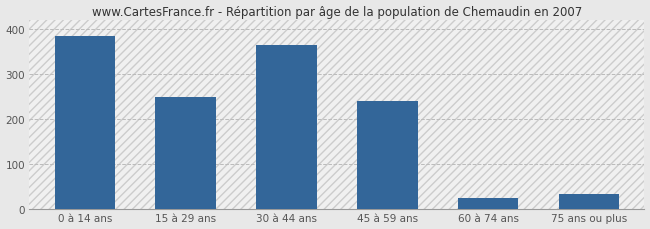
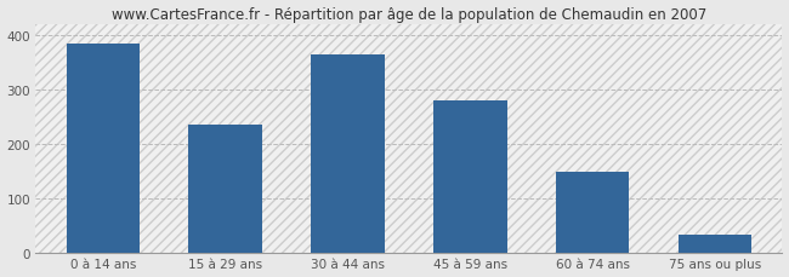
15 à 29 ans: 250 -> 235
45 à 59 ans: 240 -> 280
60 à 74 ans: 25 -> 150
